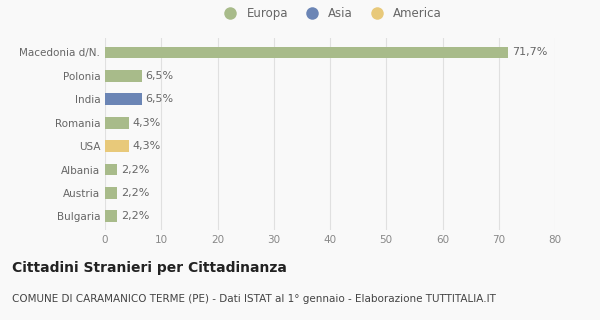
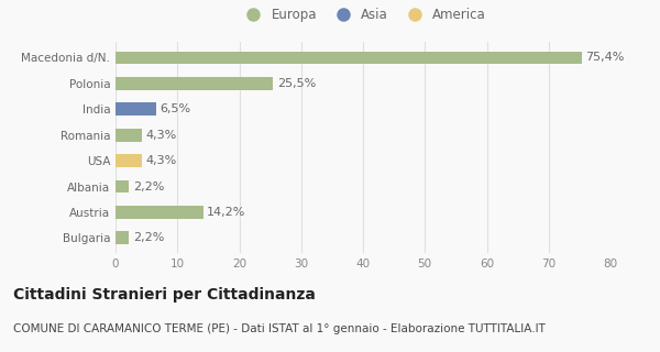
Macedonia d/N.: 71,7% -> 75,4%
Polonia: 6,5% -> 25,5%
Austria: 2,2% -> 14,2%
